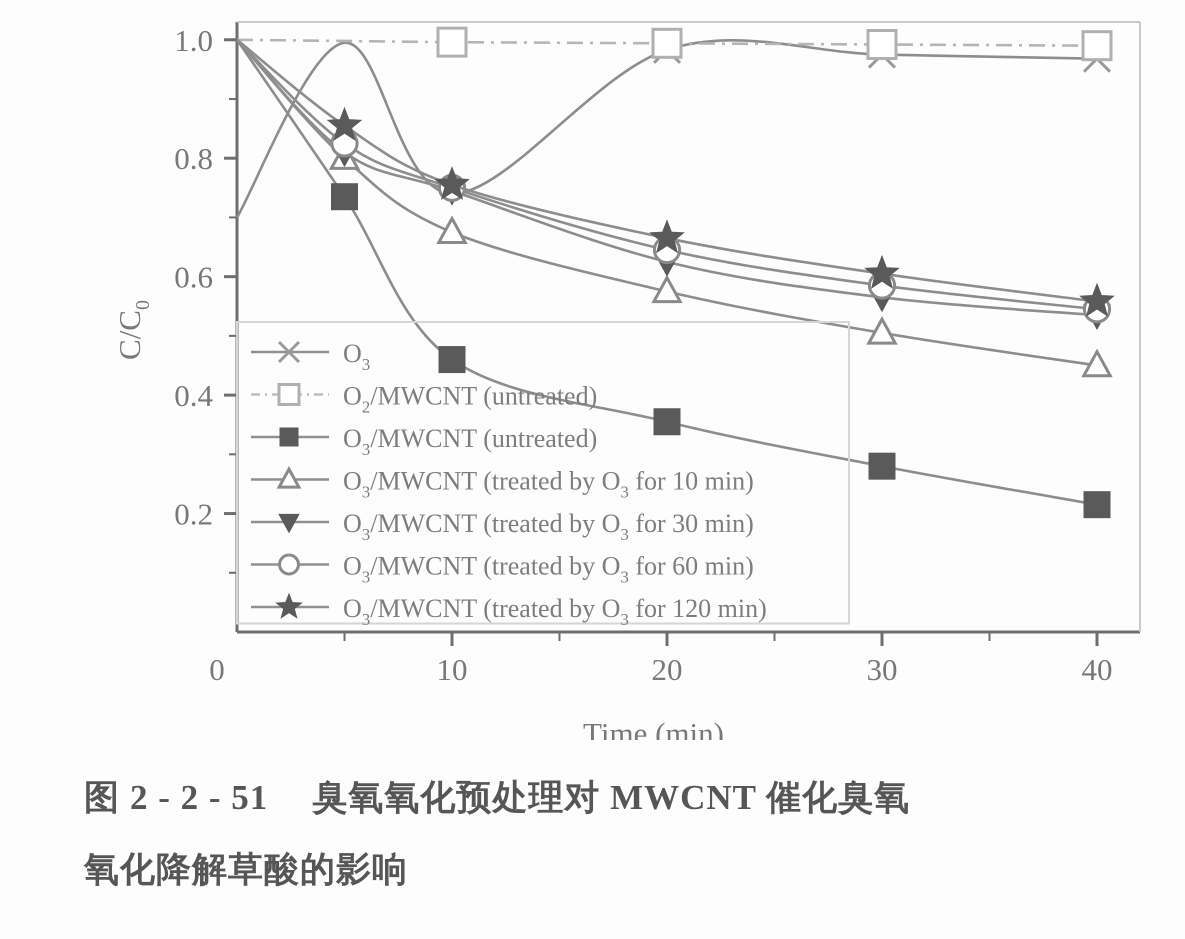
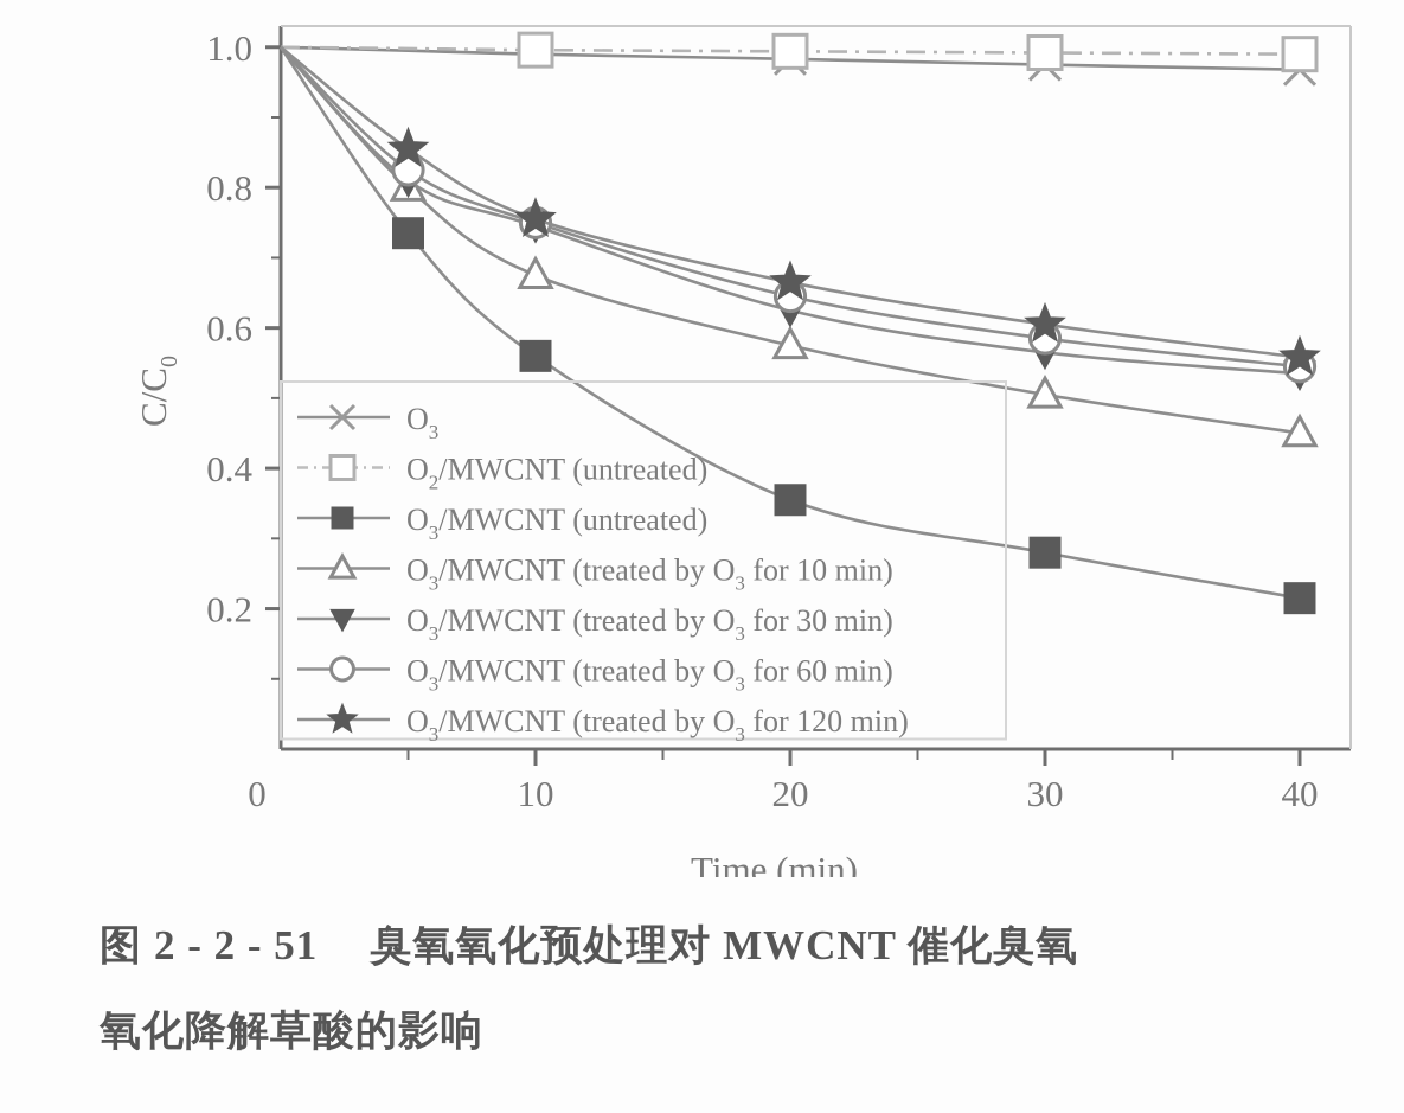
O3/0: 0.70 -> 1.00
O3/10: 0.74 -> 0.99
O3/MWCNT (untreated)/10: 0.46 -> 0.56
